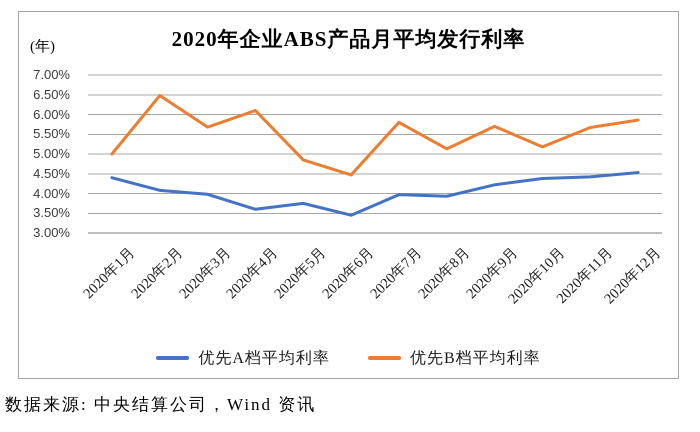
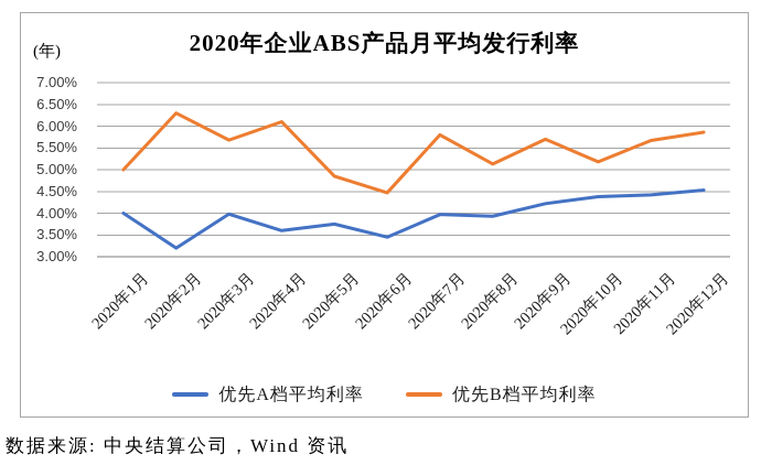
优先A档平均利率/2020年1月: 4.4% -> 4.0%
优先A档平均利率/2020年2月: 4.1% -> 3.2%
优先B档平均利率/2020年2月: 6.5% -> 6.3%
